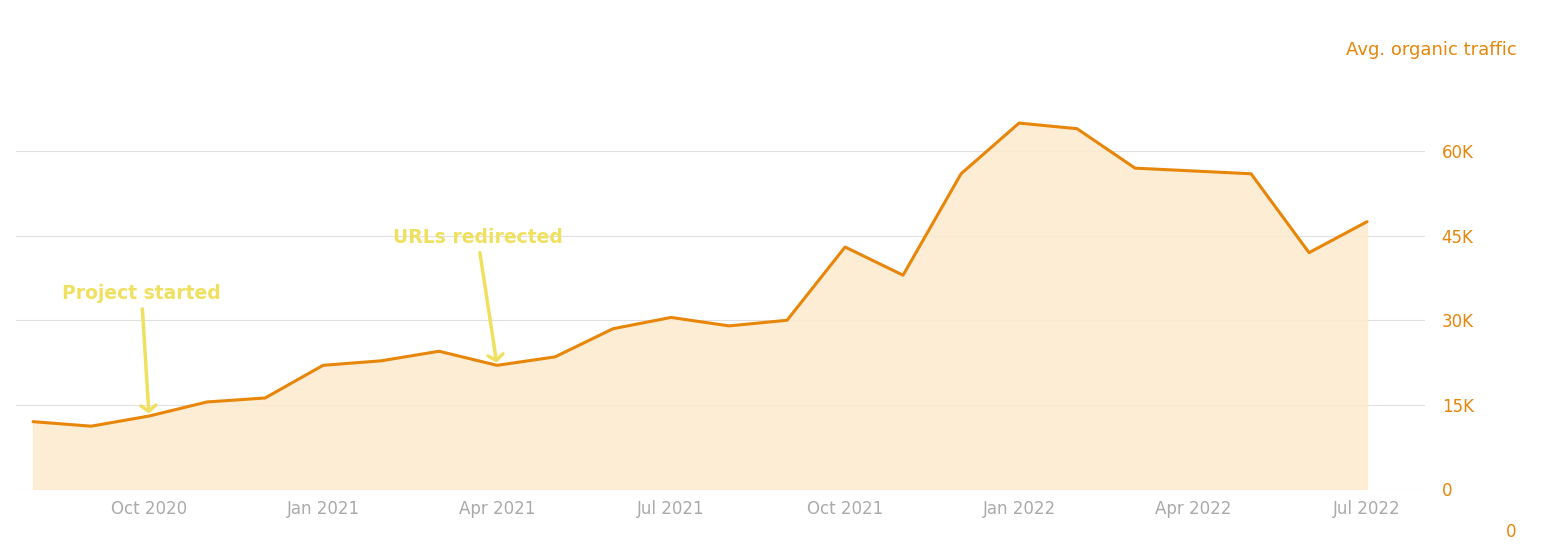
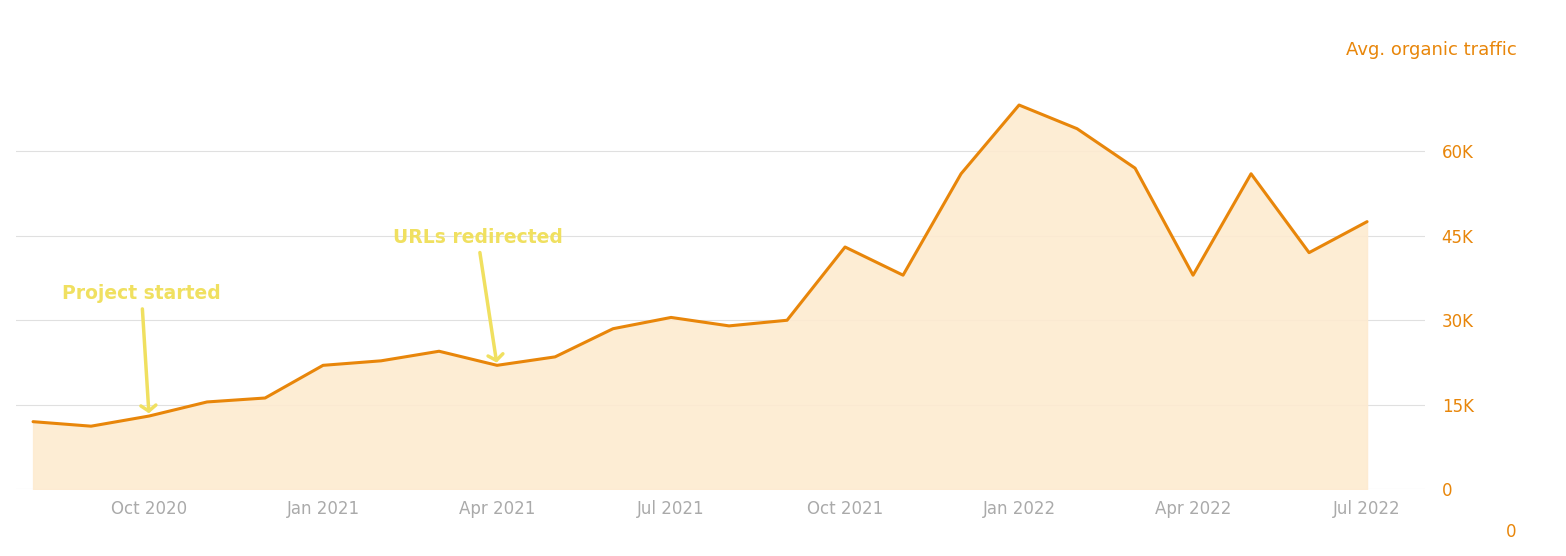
Jan 2022: 65.0K -> 68.2K
Apr 2022: 56.5K -> 38.0K
